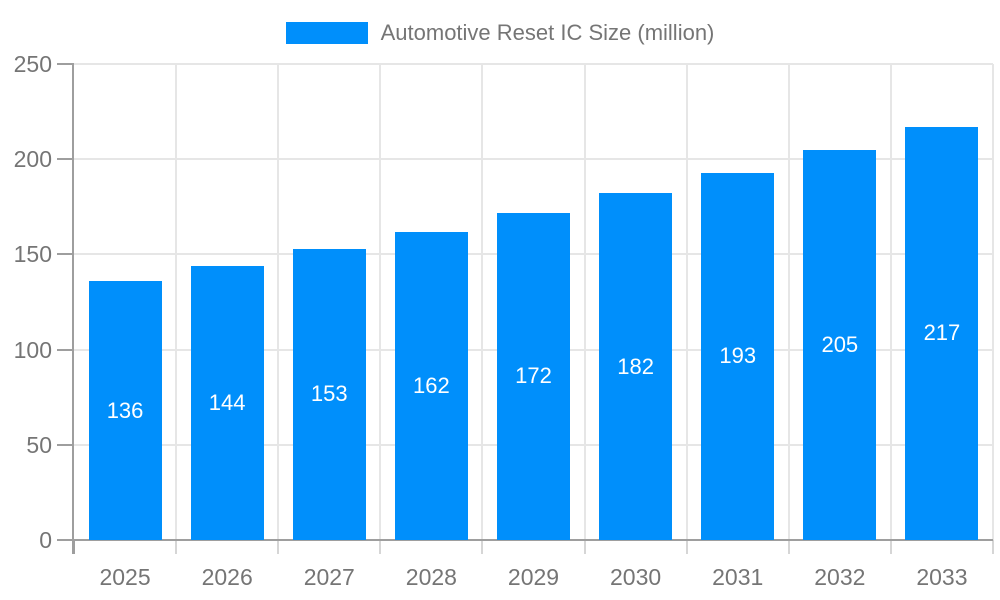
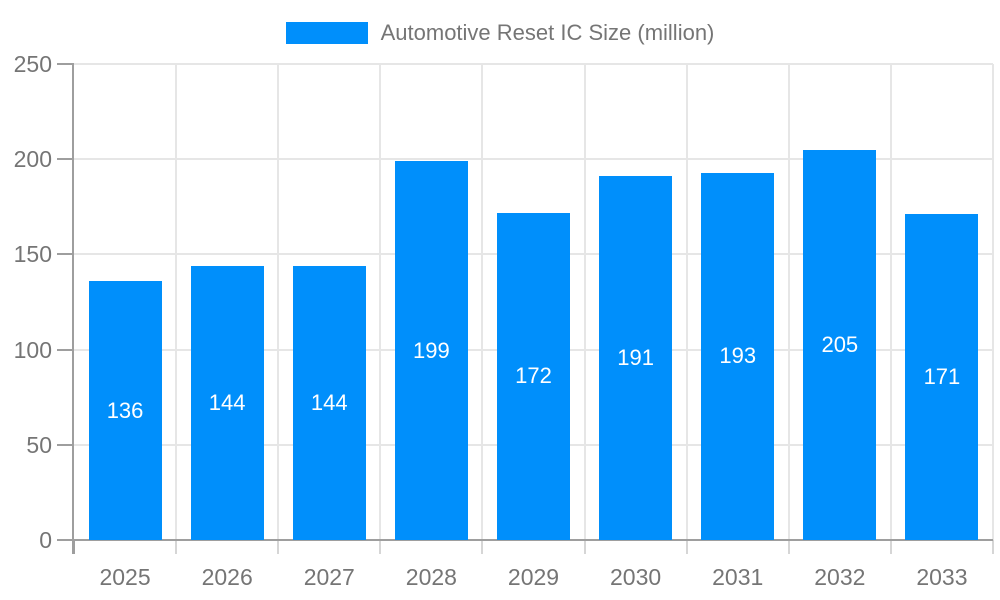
2027: 153 -> 144
2028: 162 -> 199
2030: 182 -> 191
2033: 217 -> 171
